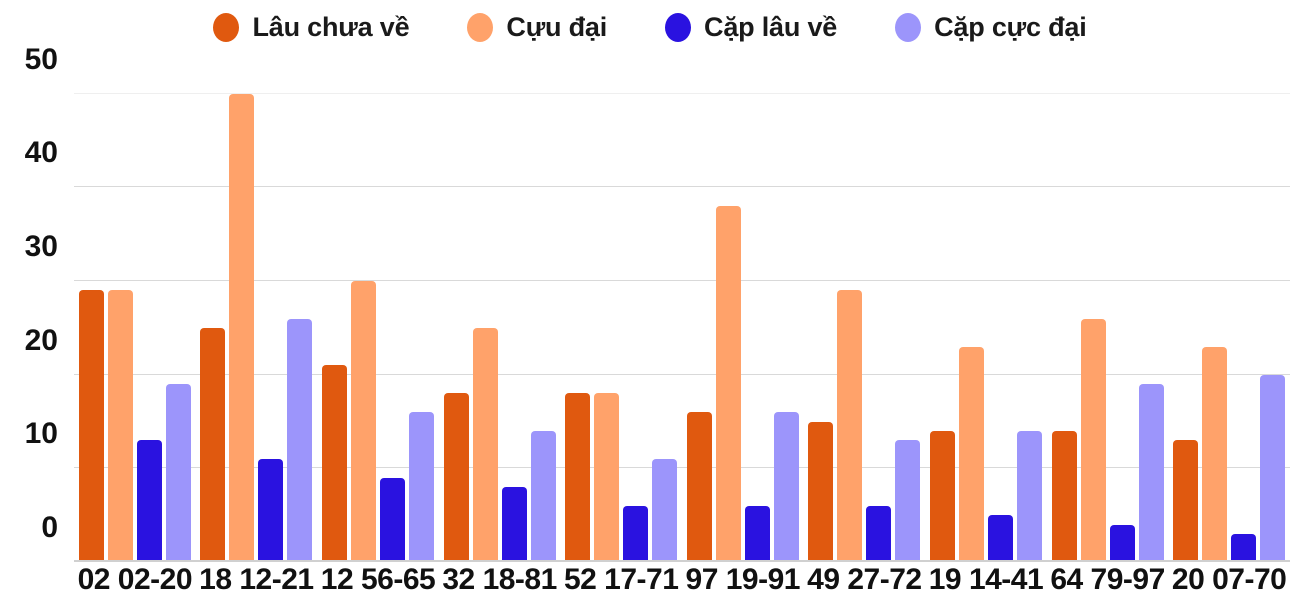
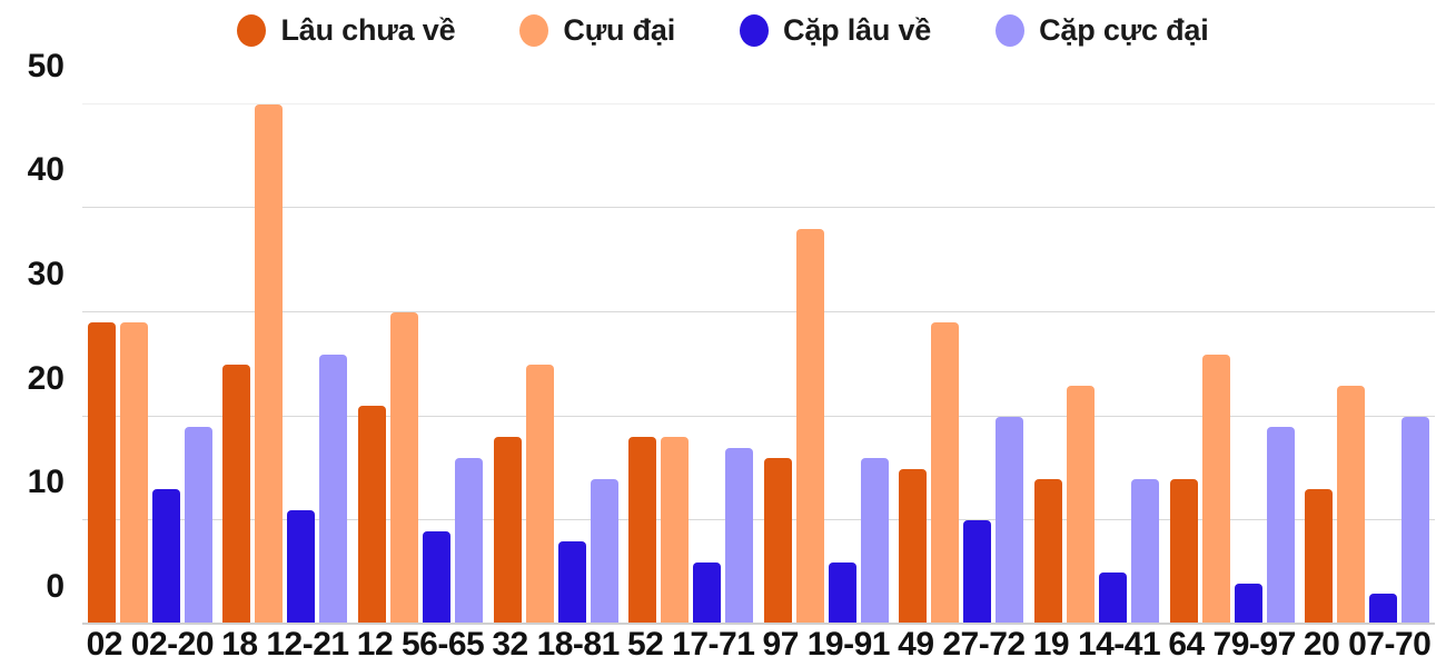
Cặp cực đại/52 17-71: 11 -> 17
Cặp lâu về/49 27-72: 6 -> 10
Cặp cực đại/49 27-72: 13 -> 20
